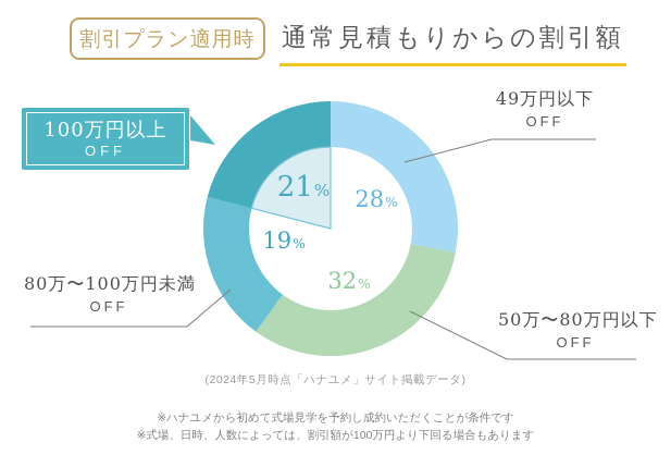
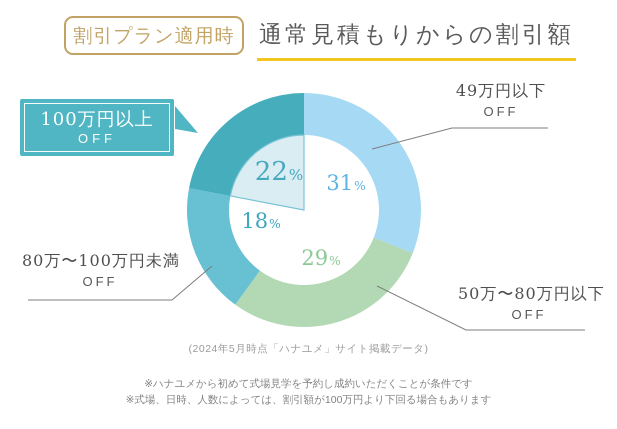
49万円以下 OFF: 28 -> 31
50万〜80万円以下 OFF: 32 -> 29
80万〜100万円未満 OFF: 19 -> 18
100万円以上 OFF: 21 -> 22
